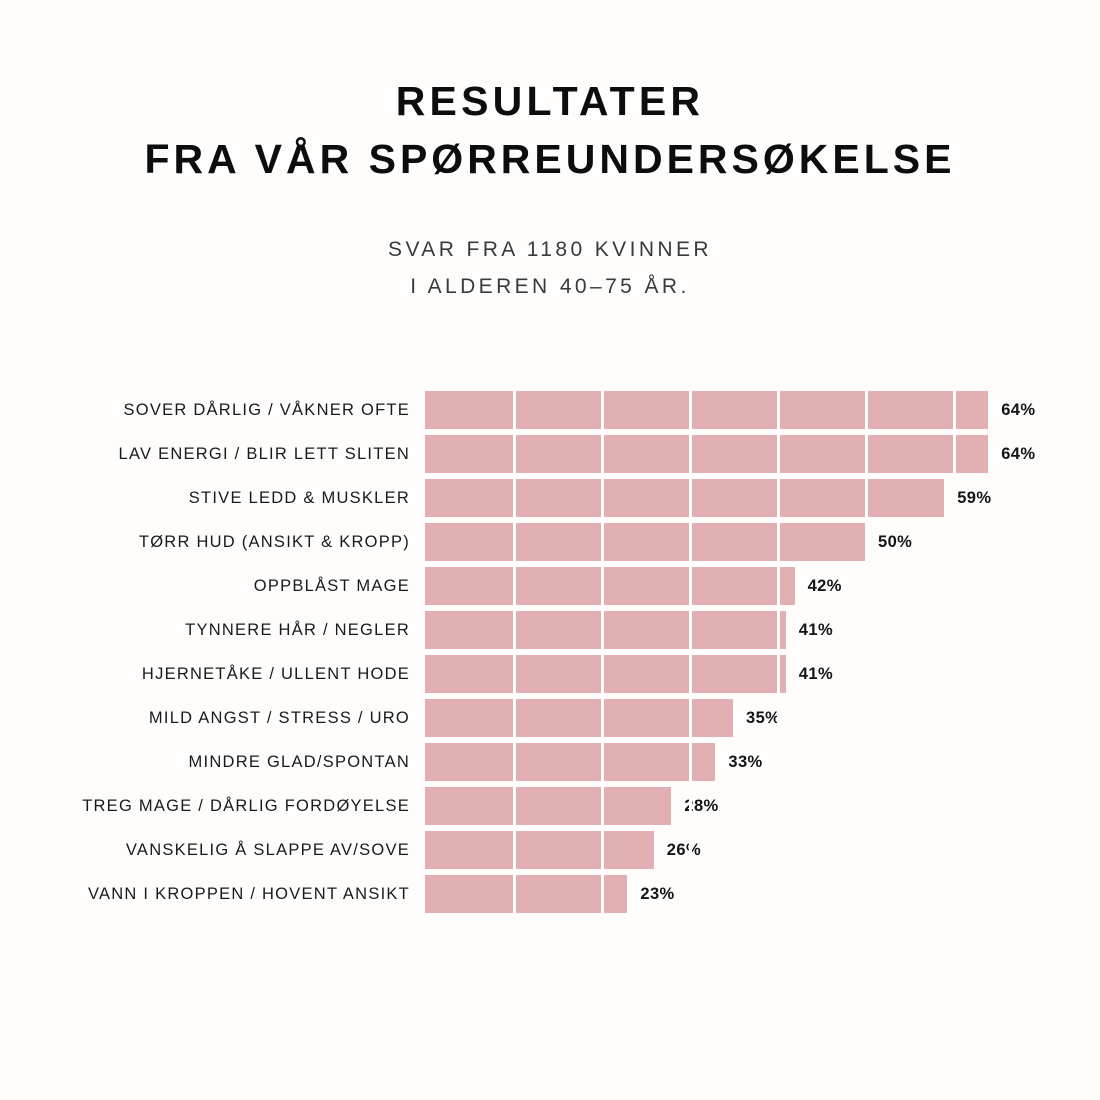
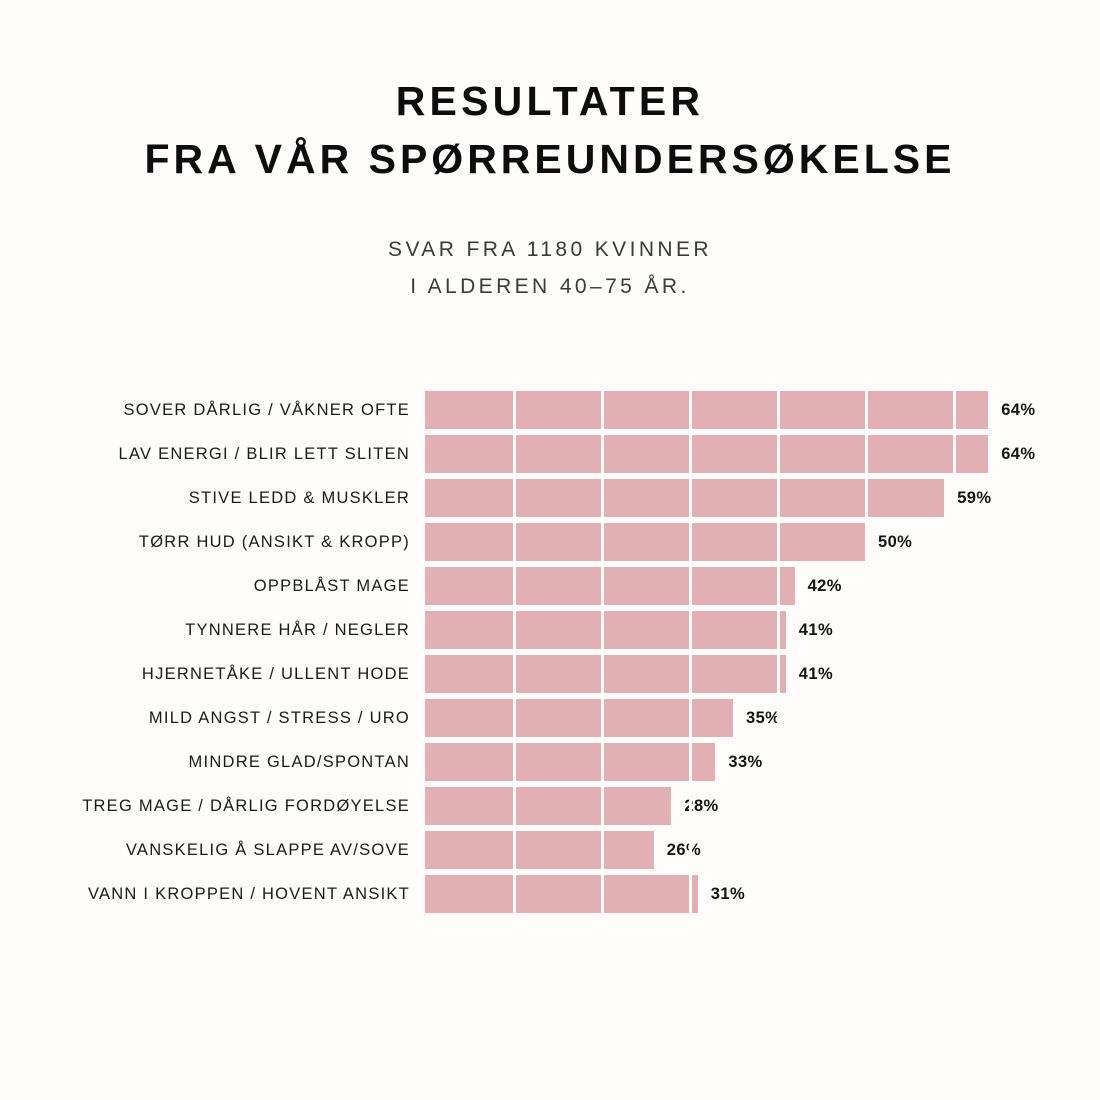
VANN I KROPPEN / HOVENT ANSIKT: 23% -> 31%
